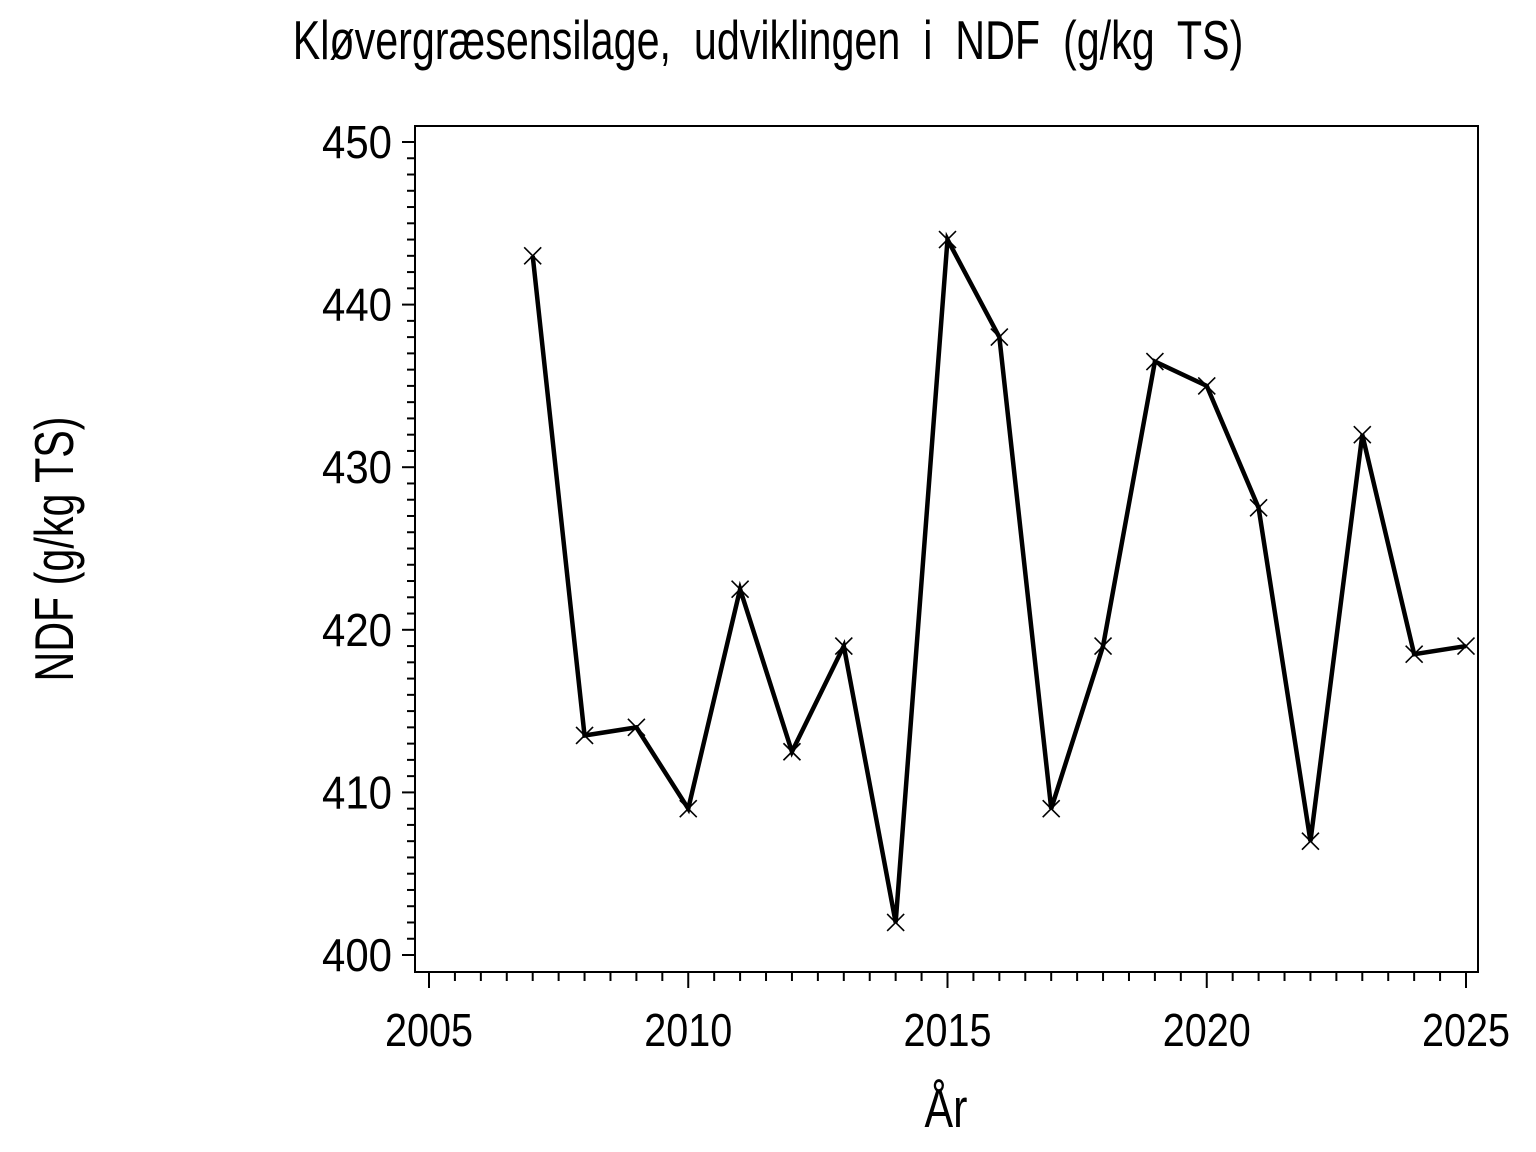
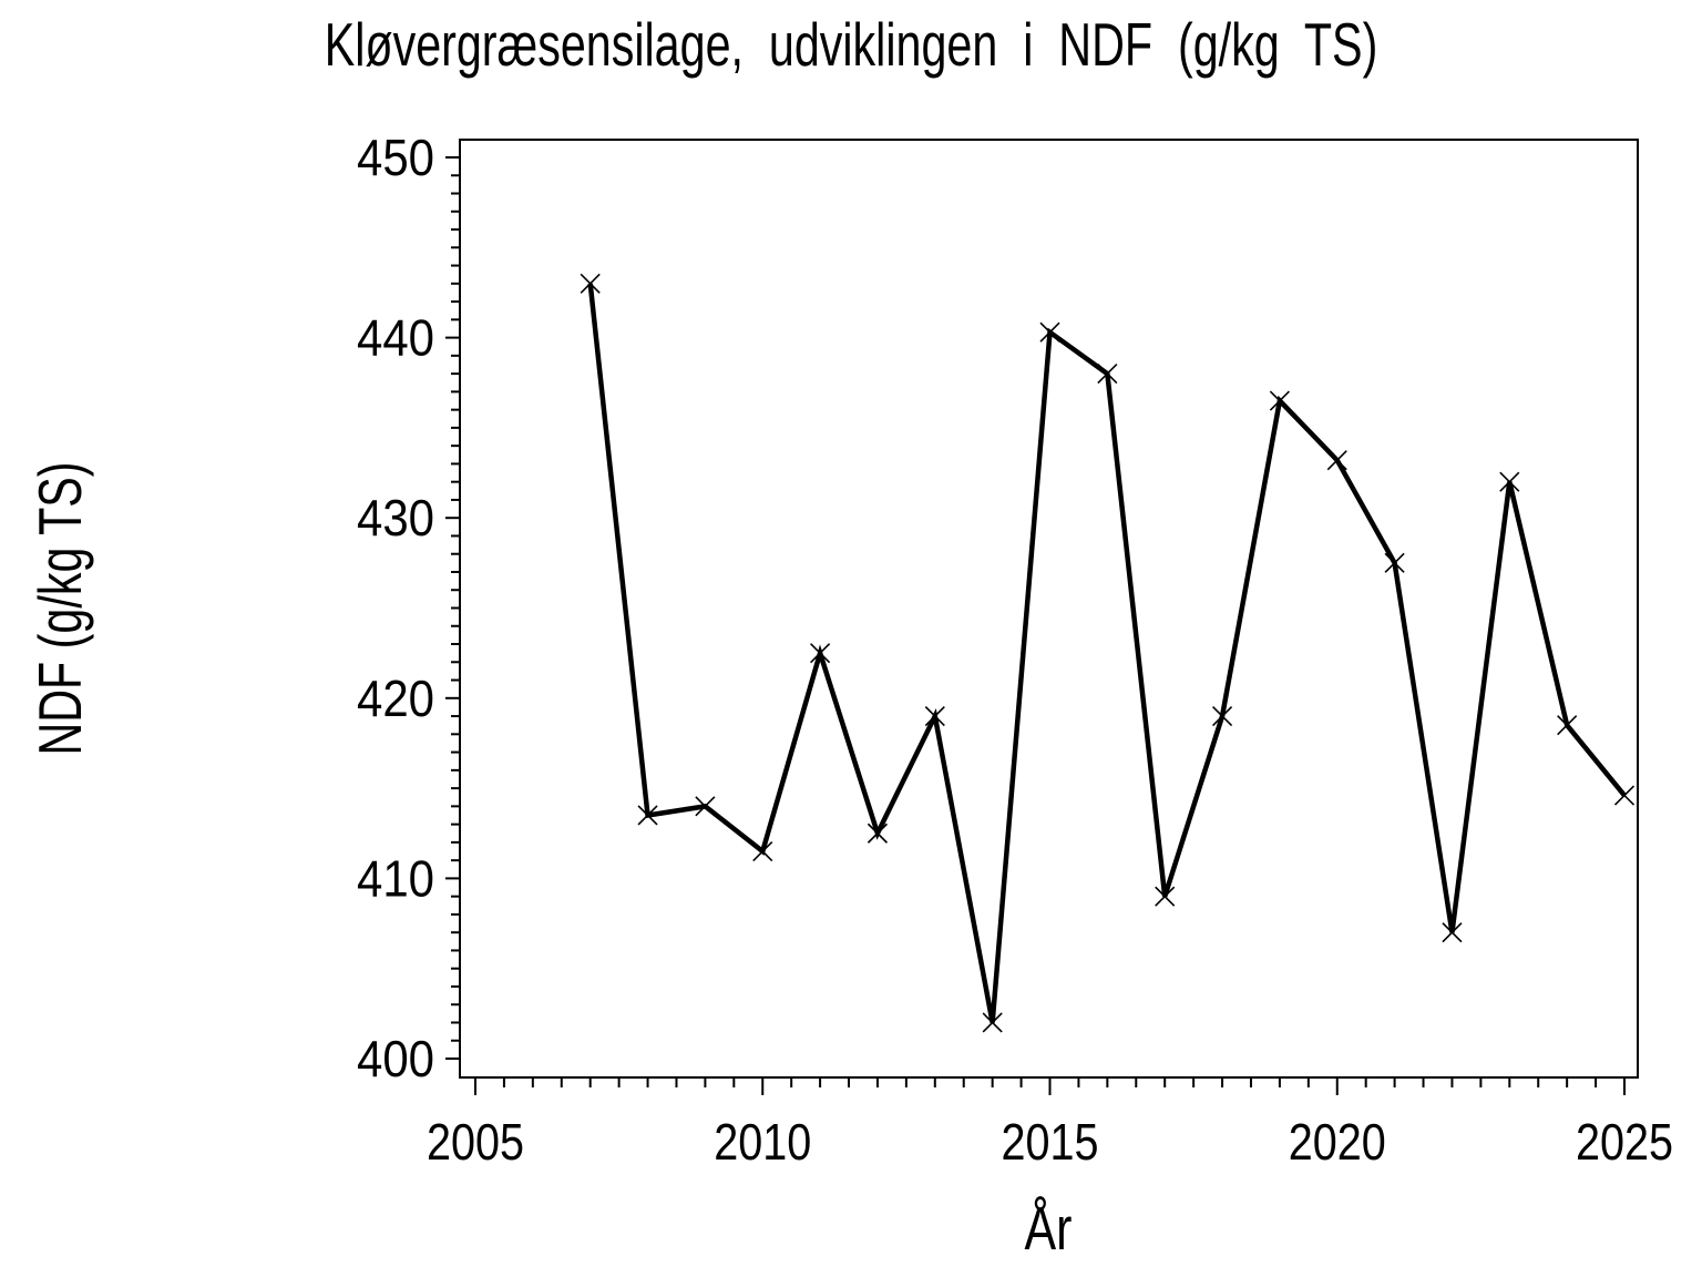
2010: 409.0 -> 411.5
2015: 444.0 -> 440.3
2020: 435.0 -> 433.2
2025: 419.0 -> 414.6
